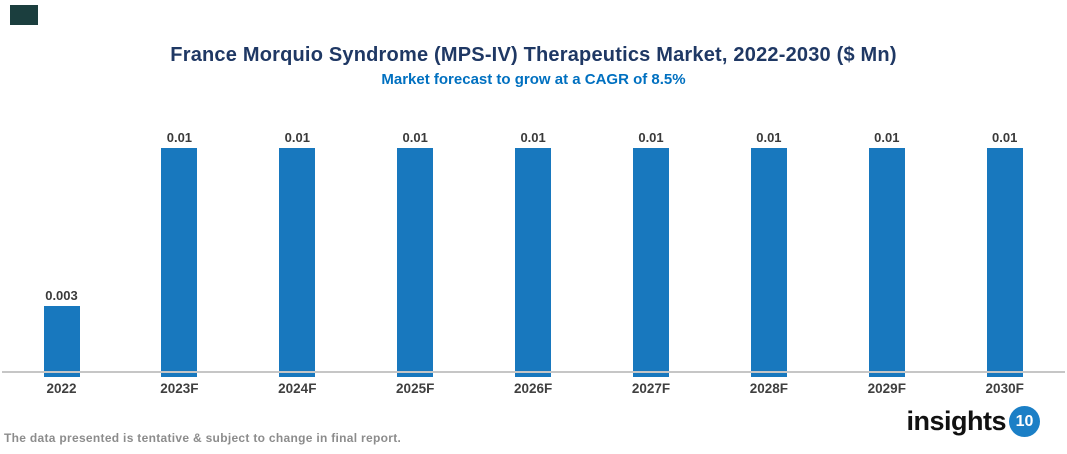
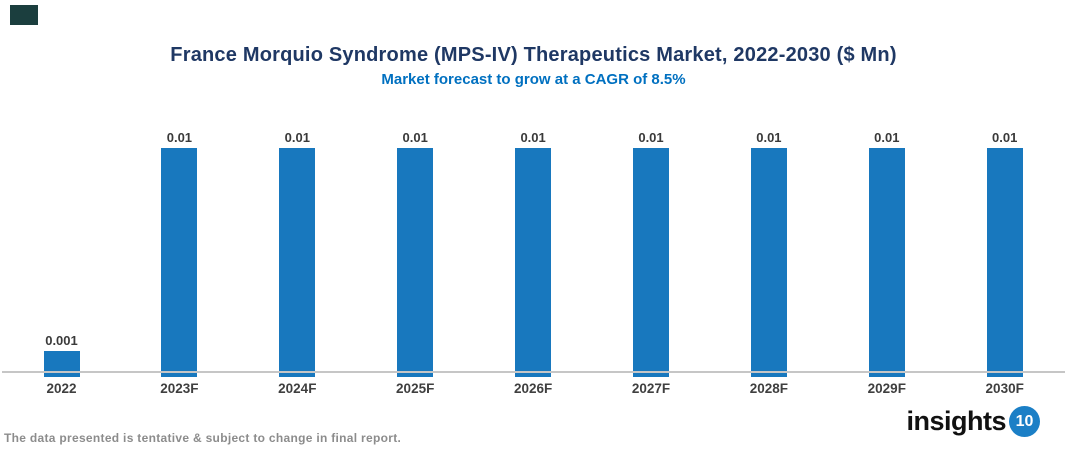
2022: 0.003 -> 0.001
